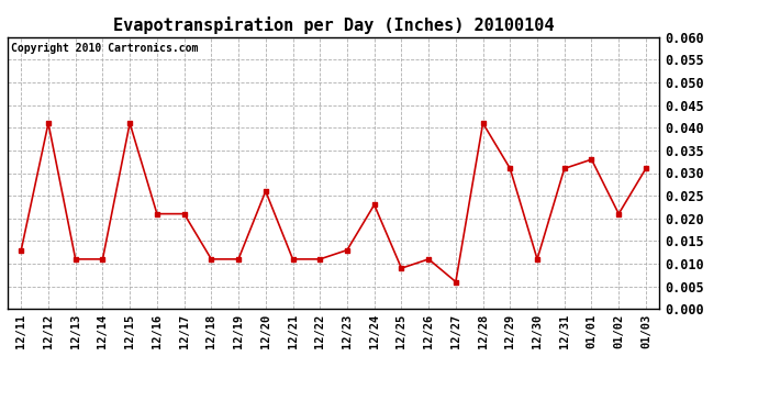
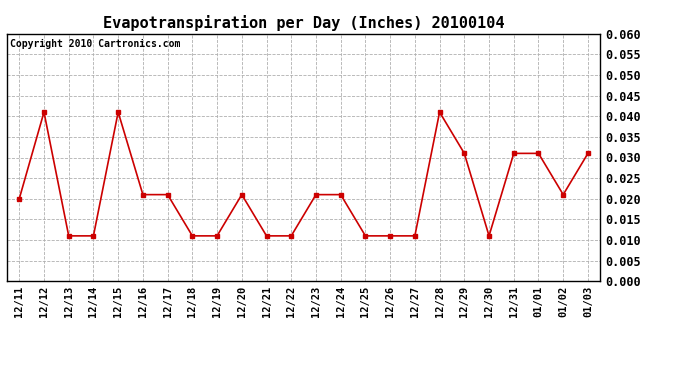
12/11: 0.013 -> 0.020
12/20: 0.026 -> 0.021
12/23: 0.013 -> 0.021
12/24: 0.023 -> 0.021
12/25: 0.009 -> 0.011
12/27: 0.006 -> 0.011
01/01: 0.033 -> 0.031
